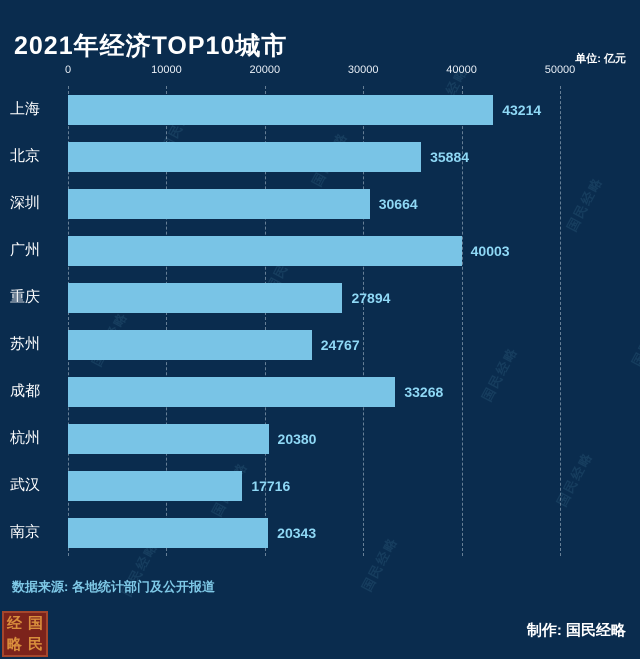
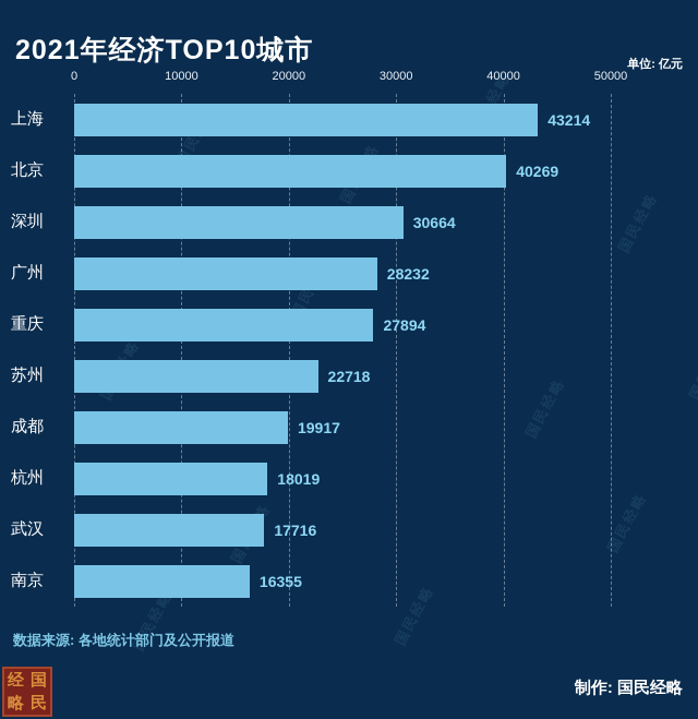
北京: 35884 -> 40269
广州: 40003 -> 28232
苏州: 24767 -> 22718
成都: 33268 -> 19917
杭州: 20380 -> 18019
南京: 20343 -> 16355
